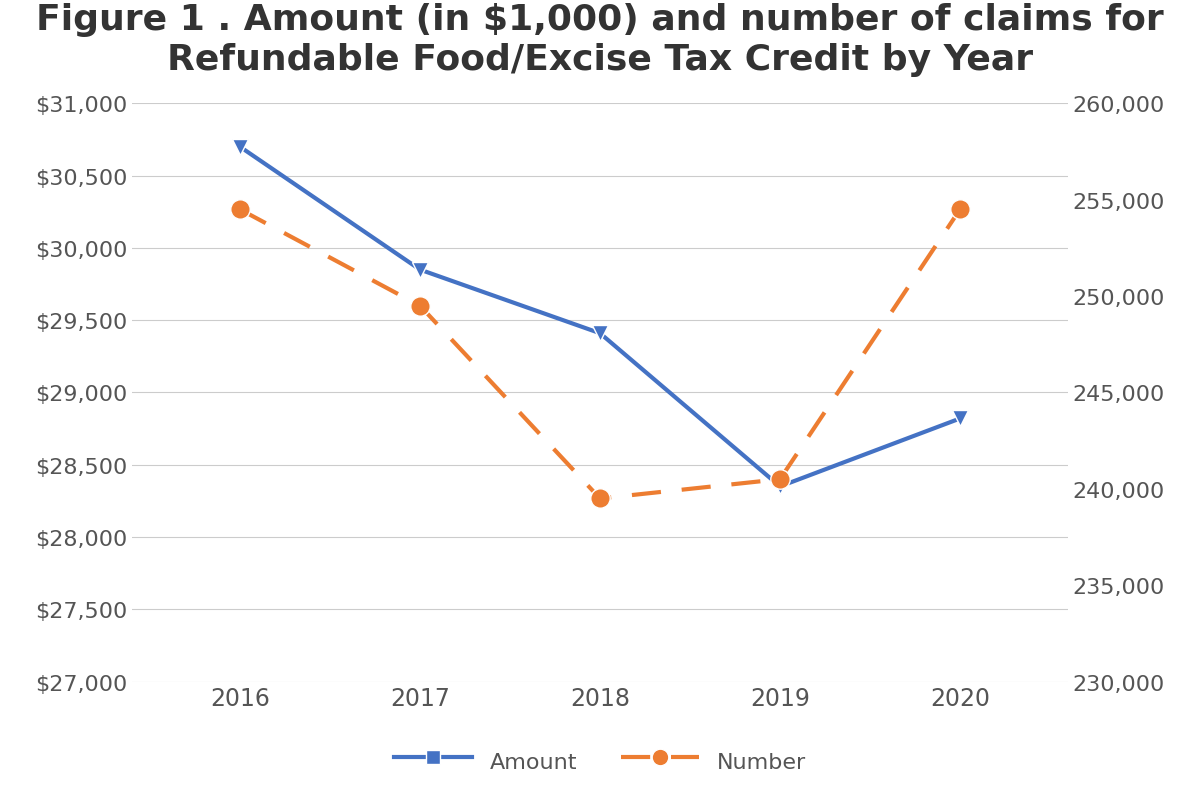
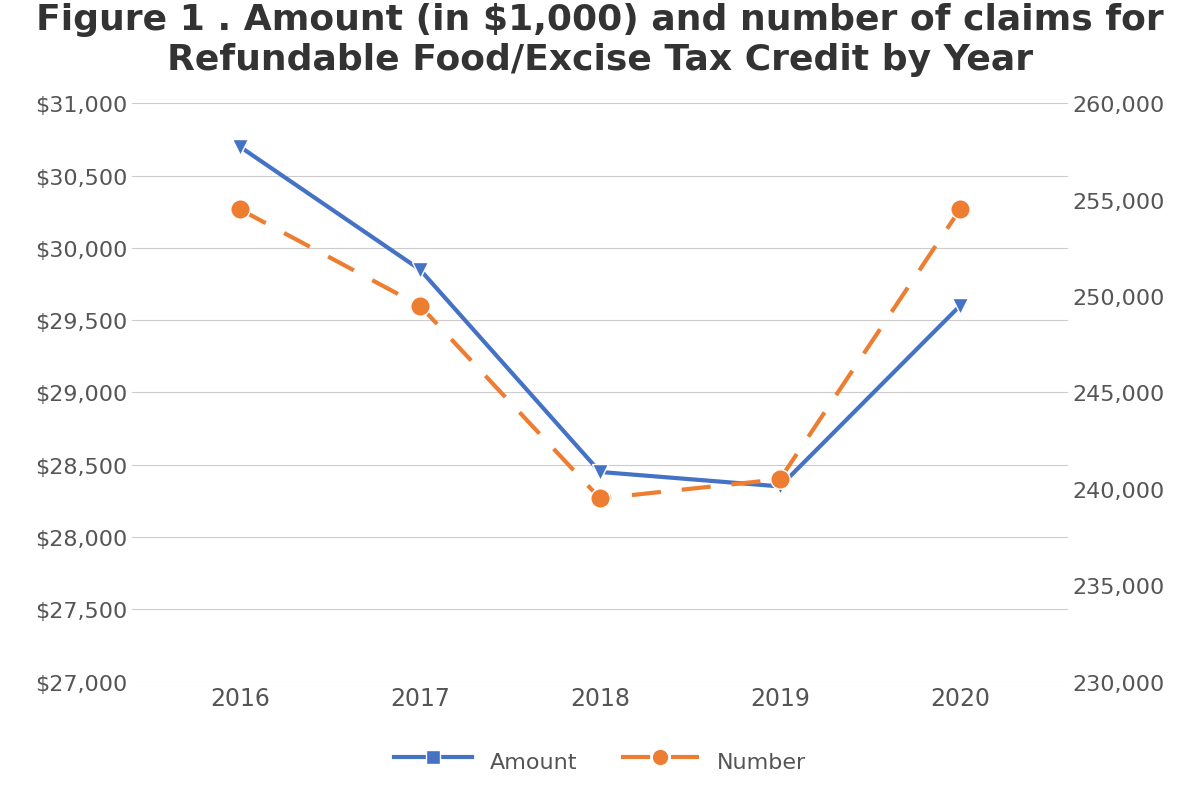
Amount/2018: $29,410 -> $28,450
Amount/2020: $28,820 -> $29,600
